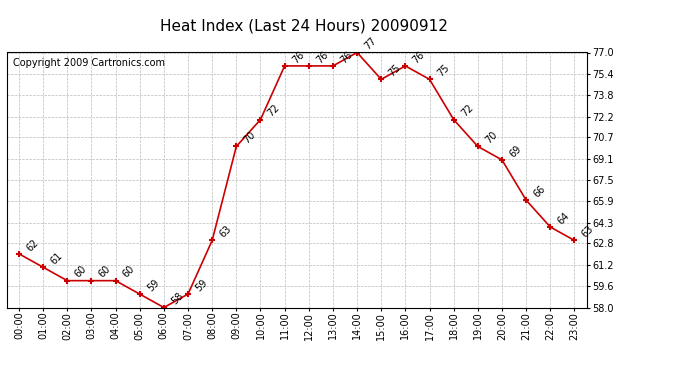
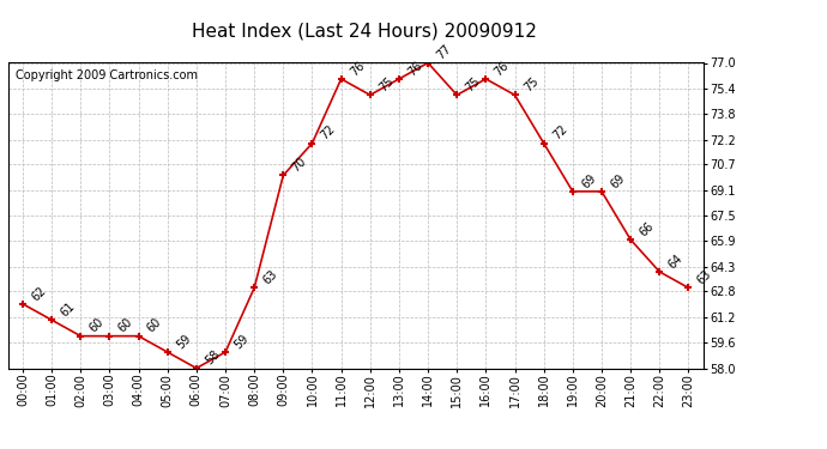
12:00: 76 -> 75
19:00: 70 -> 69
